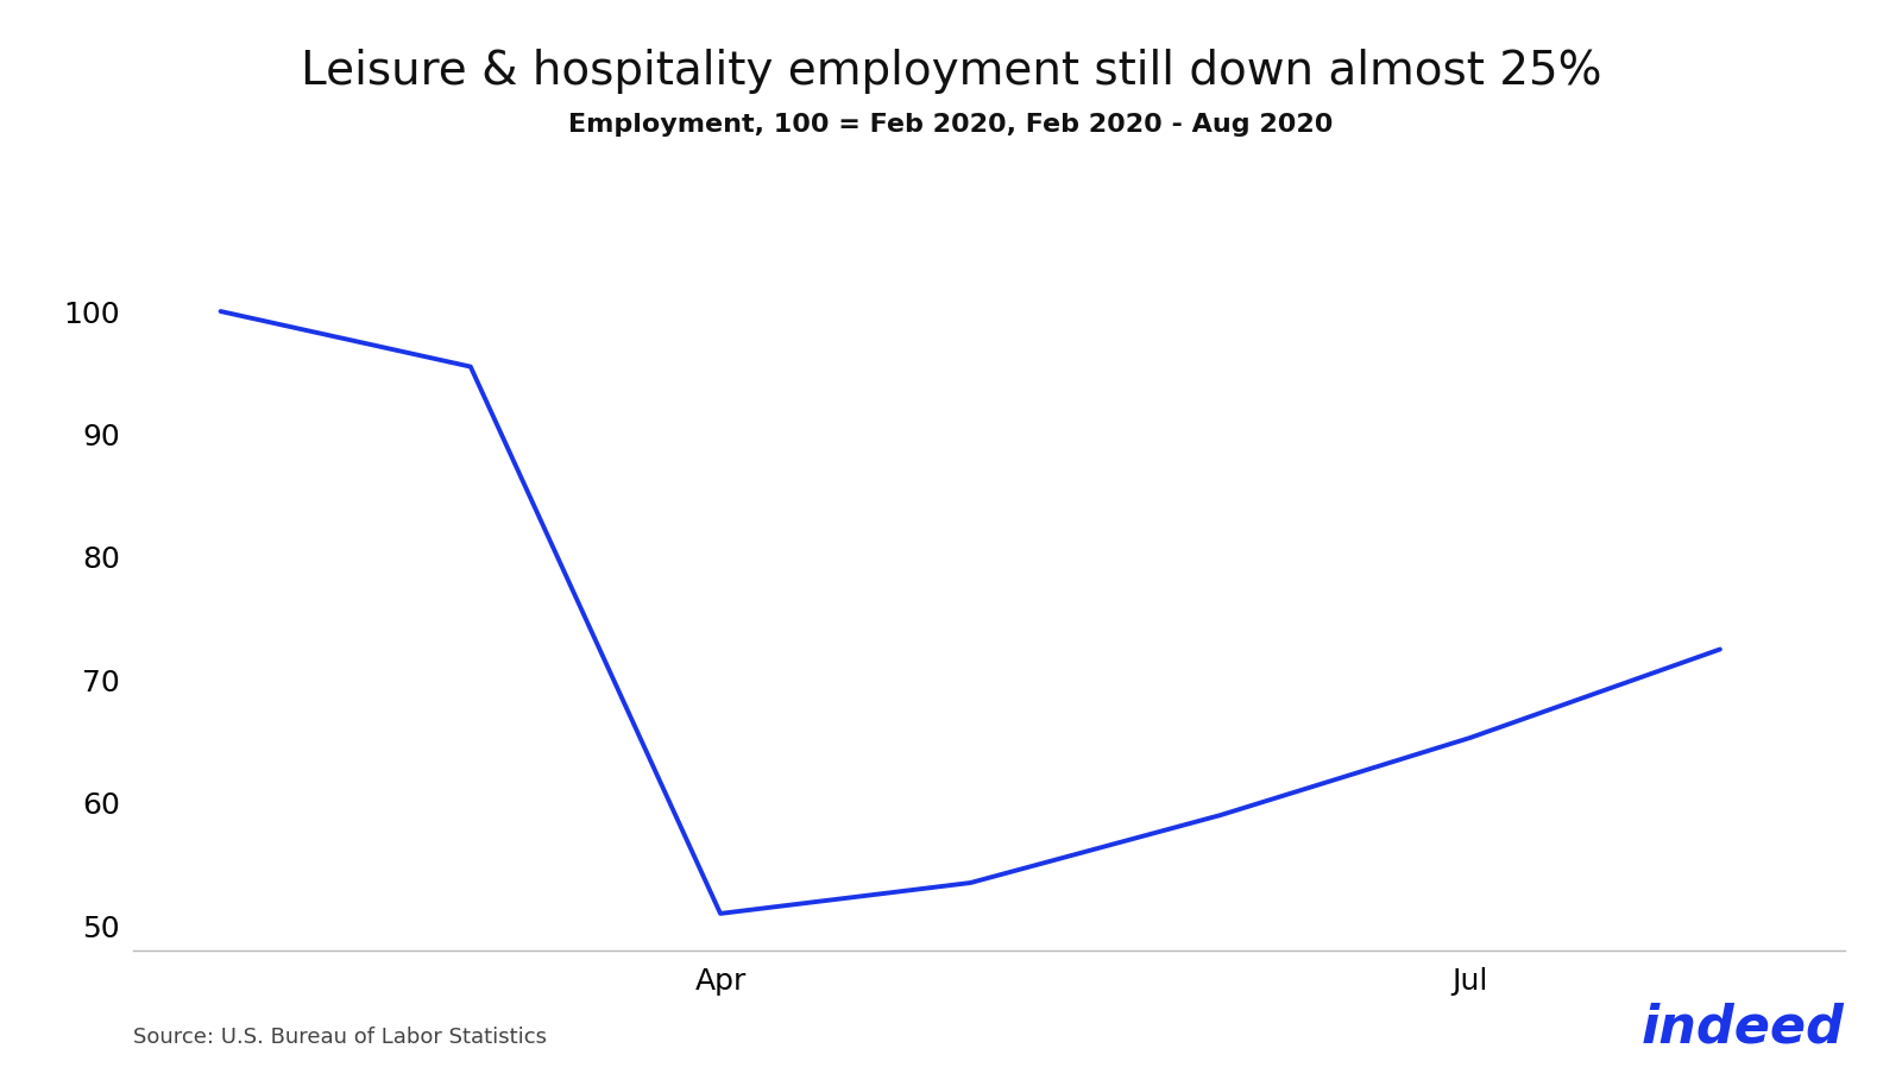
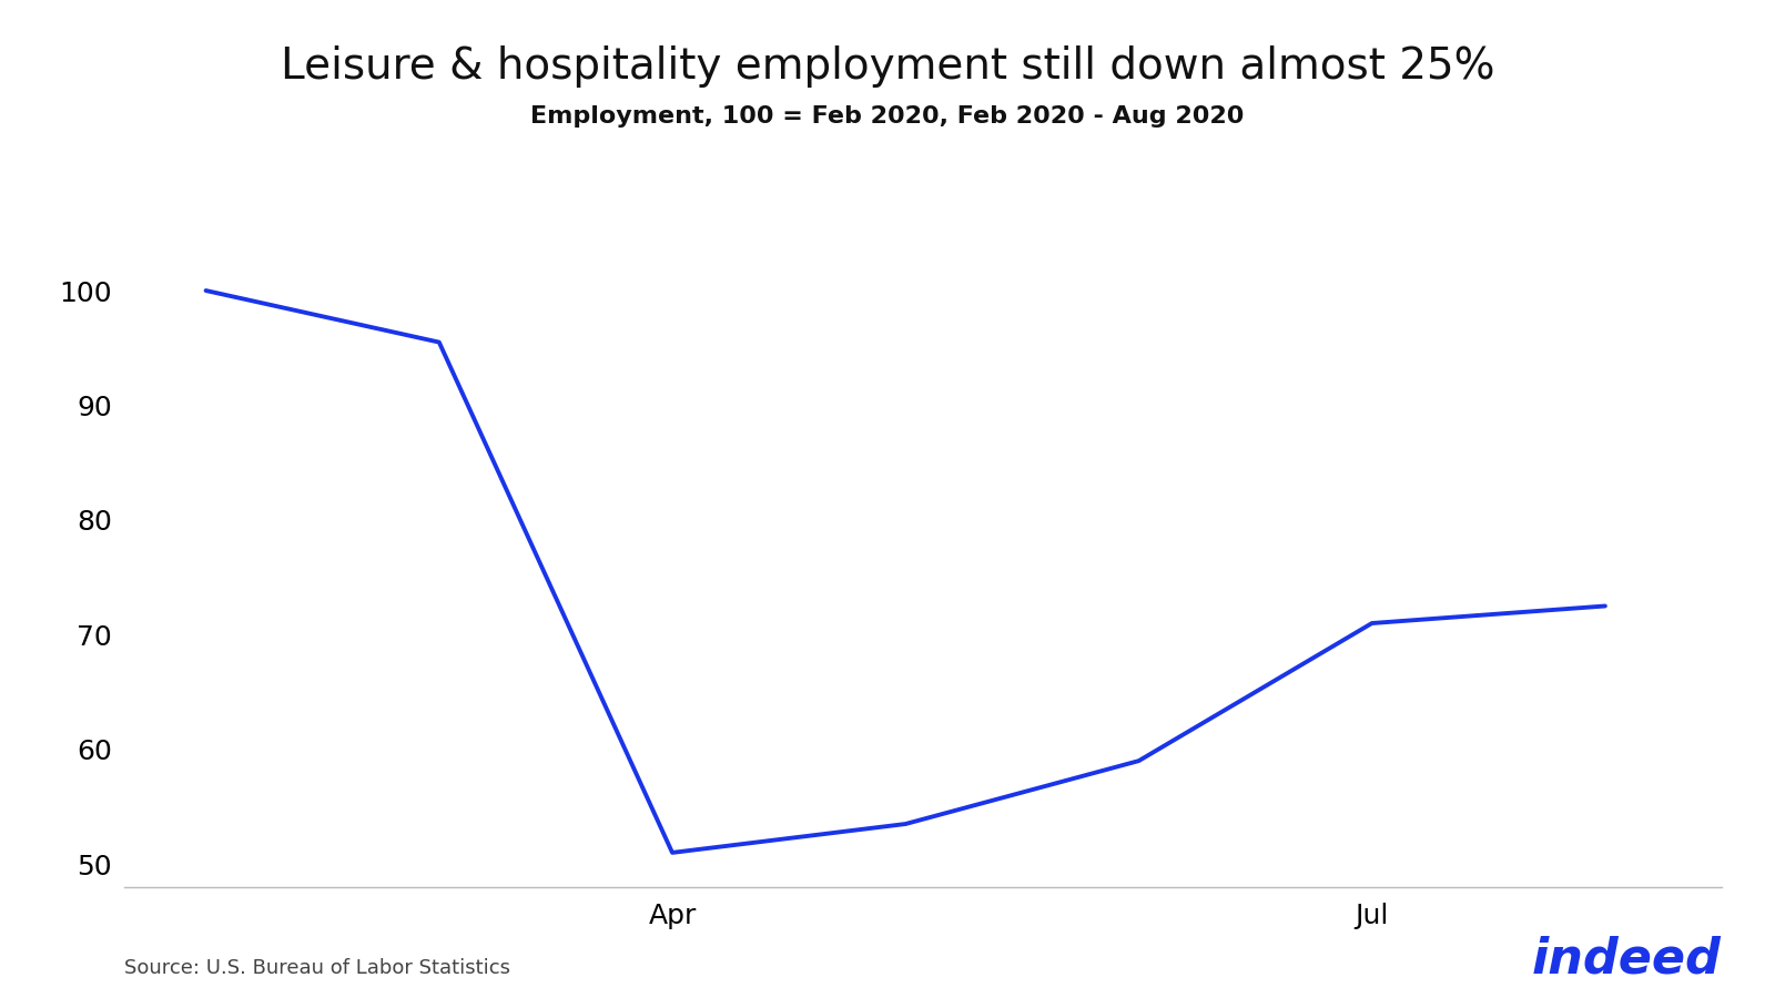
Jul: 65.3 -> 71.0
